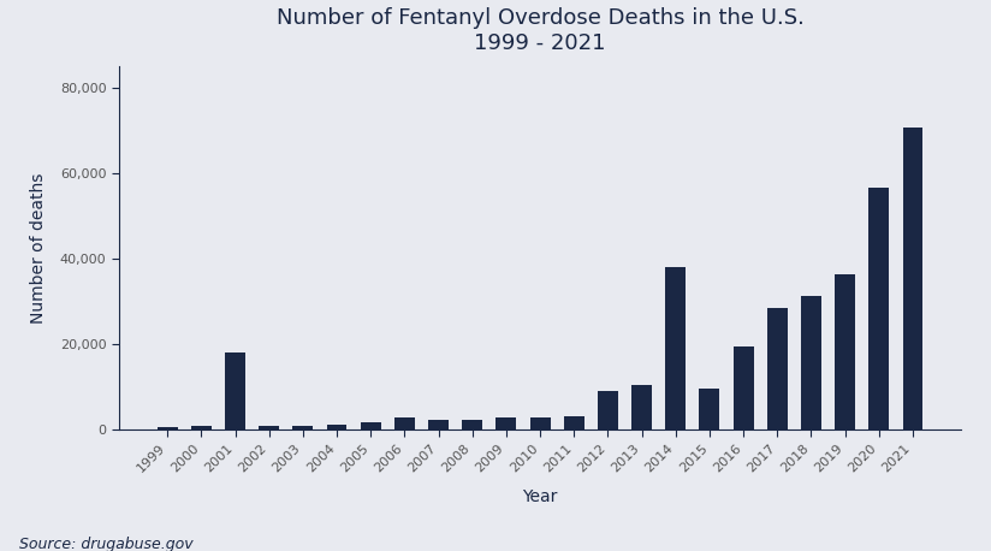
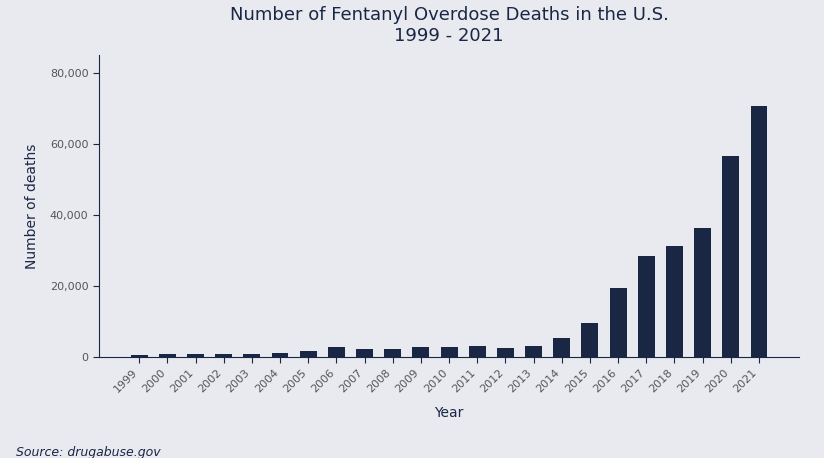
2001: 18,000 -> 1,000
2012: 9,000 -> 2,600
2013: 10,500 -> 3,100
2014: 38,000 -> 5,500
